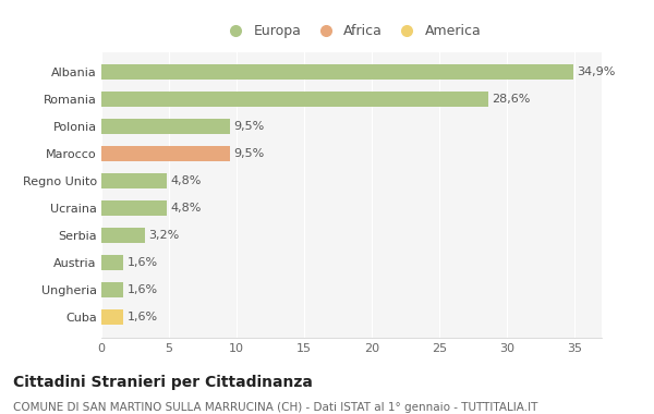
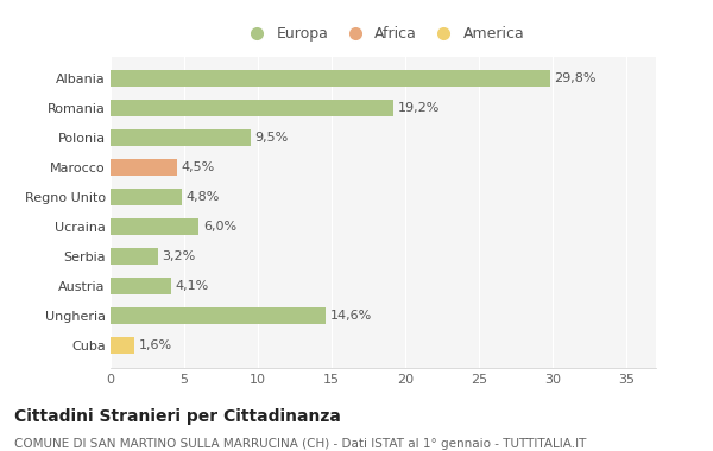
Albania: 34,9% -> 29,8%
Romania: 28,6% -> 19,2%
Marocco: 9,5% -> 4,5%
Ucraina: 4,8% -> 6,0%
Austria: 1,6% -> 4,1%
Ungheria: 1,6% -> 14,6%
